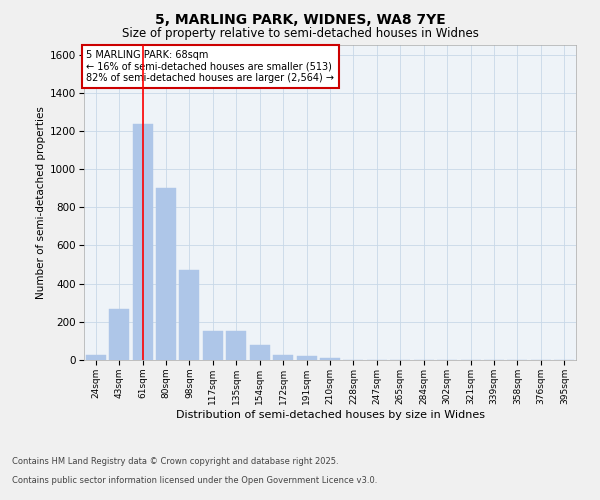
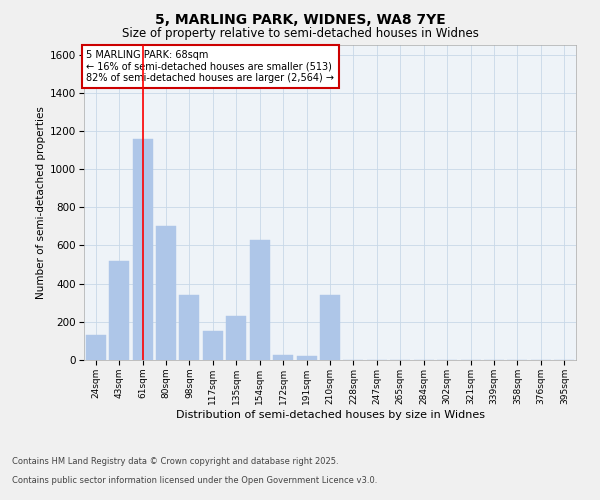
24sqm: 30 -> 130
43sqm: 260 -> 520
61sqm: 1240 -> 1160
80sqm: 900 -> 700
98sqm: 470 -> 340
135sqm: 150 -> 230
154sqm: 80 -> 630
210sqm: 10 -> 340
